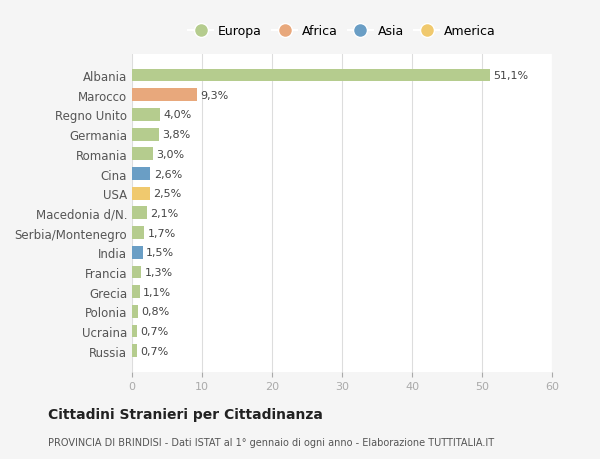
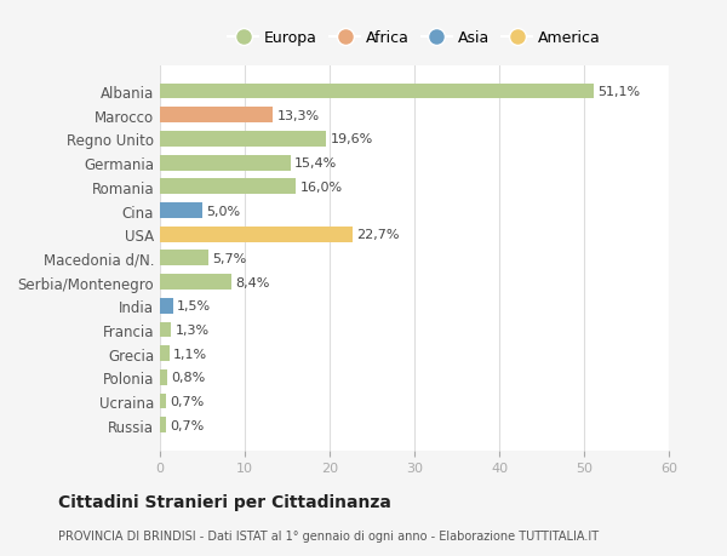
Marocco: 9,3% -> 13,3%
Regno Unito: 4,0% -> 19,6%
Germania: 3,8% -> 15,4%
Romania: 3,0% -> 16,0%
Cina: 2,6% -> 5,0%
USA: 2,5% -> 22,7%
Macedonia d/N.: 2,1% -> 5,7%
Serbia/Montenegro: 1,7% -> 8,4%
